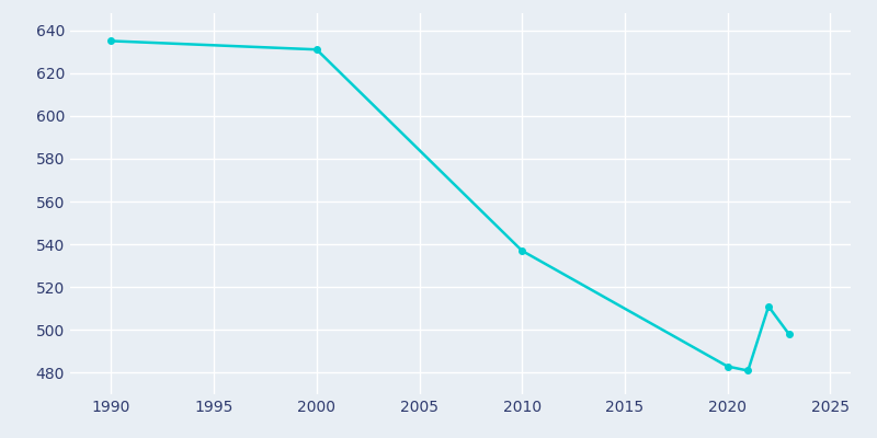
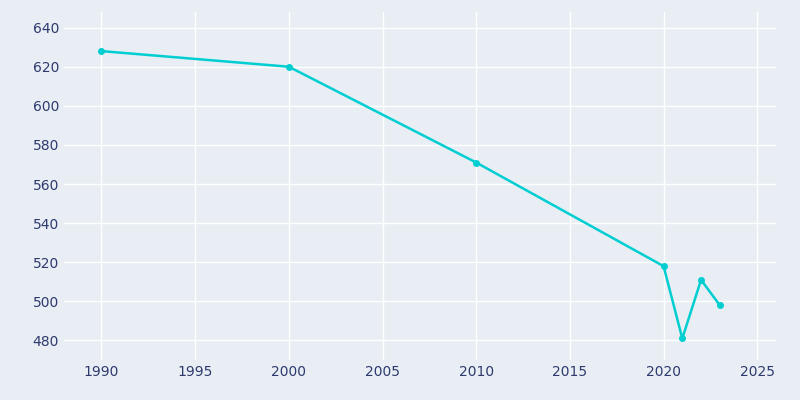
1990: 635 -> 628
2000: 631 -> 620
2010: 537 -> 571
2020: 483 -> 518
